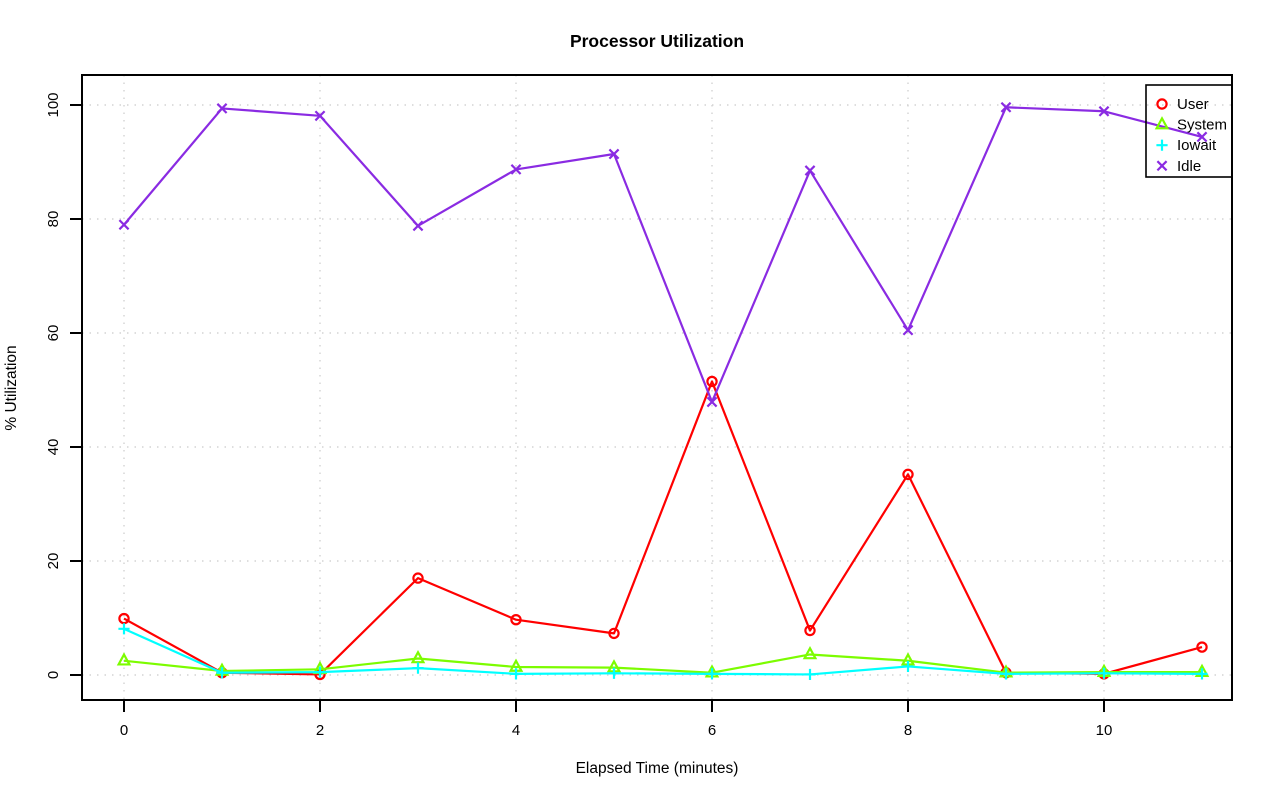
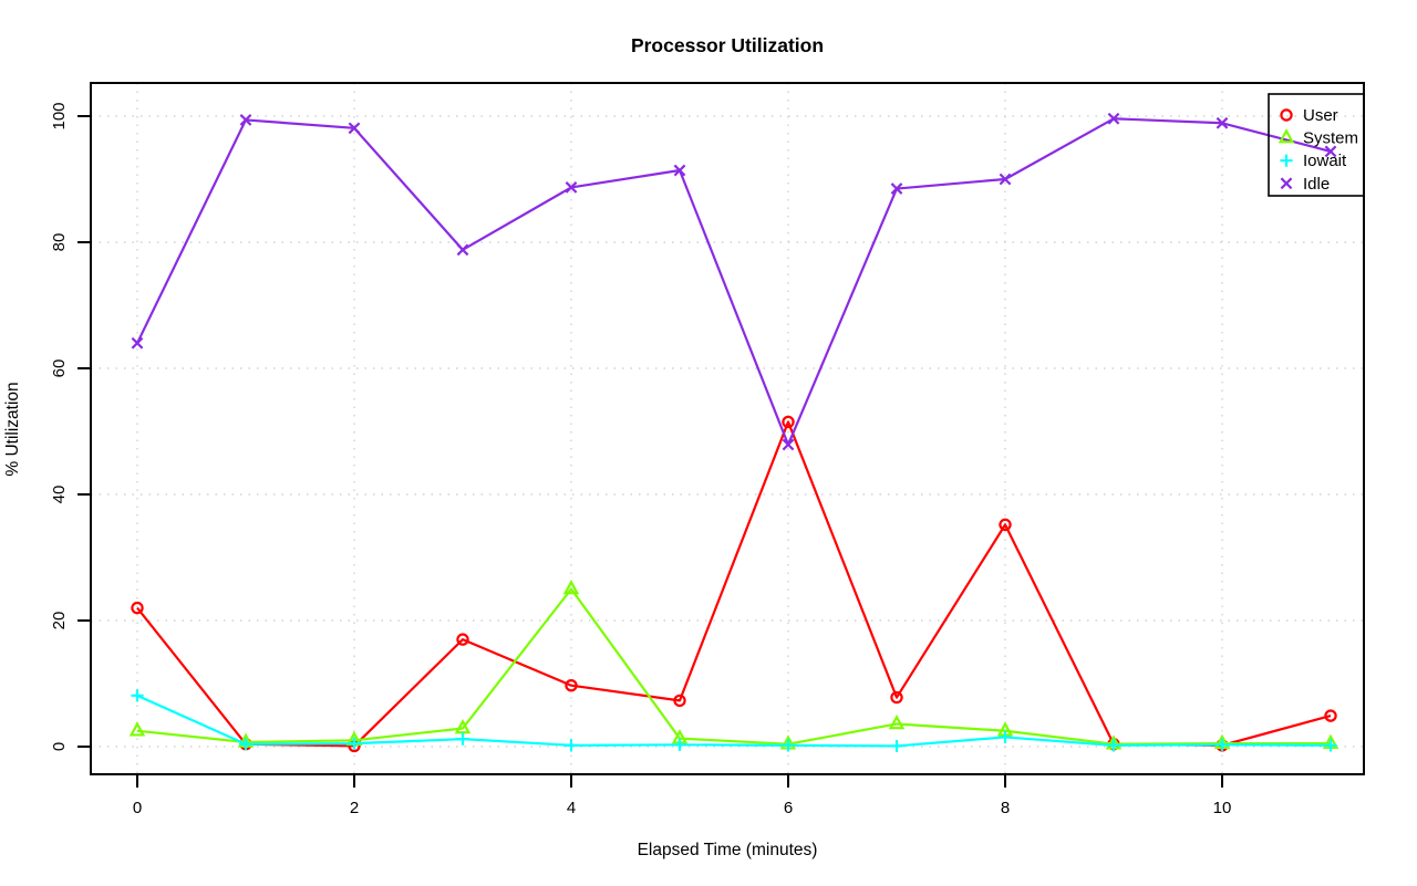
User/0: 10 -> 22
Idle/0: 79 -> 64
System/4: 1 -> 25
Idle/8: 60 -> 90
